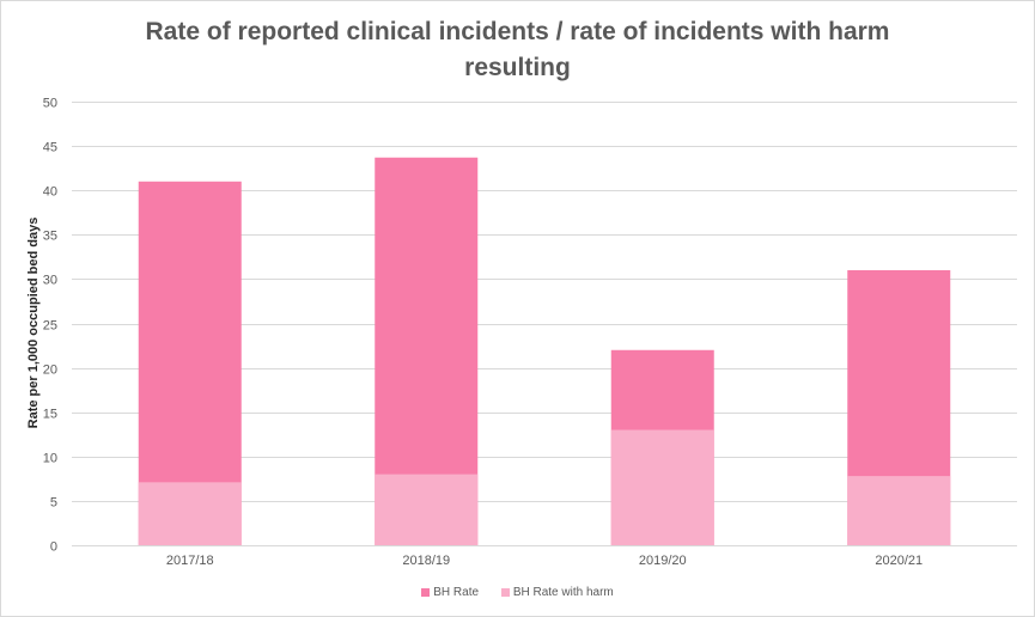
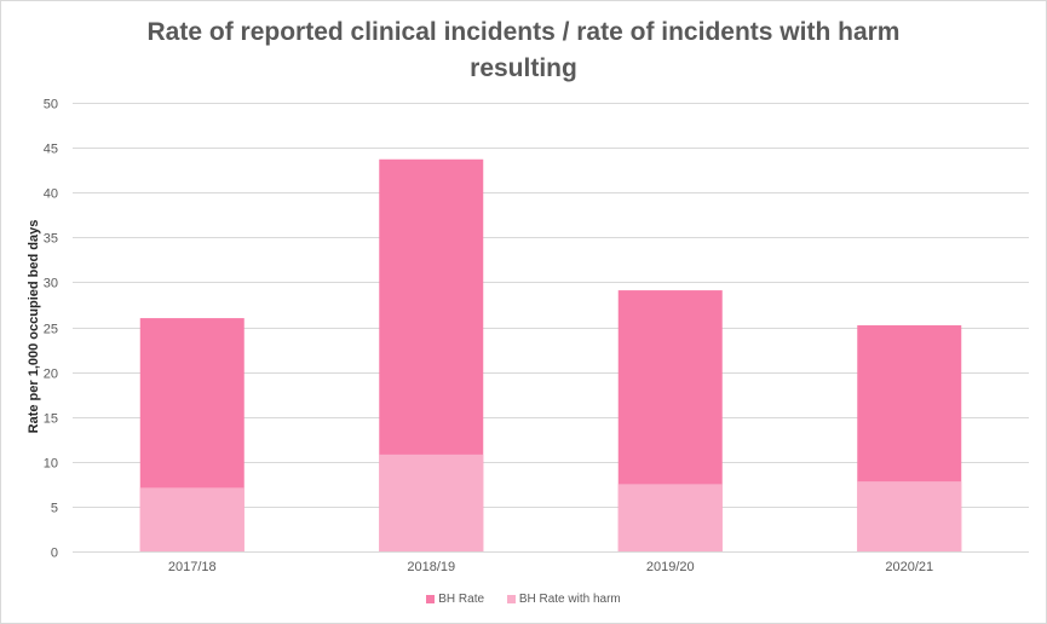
BH Rate/2017/18: 41 -> 26
BH Rate with harm/2018/19: 8 -> 11
BH Rate/2019/20: 22 -> 29
BH Rate with harm/2019/20: 13 -> 8
BH Rate/2020/21: 31 -> 25
